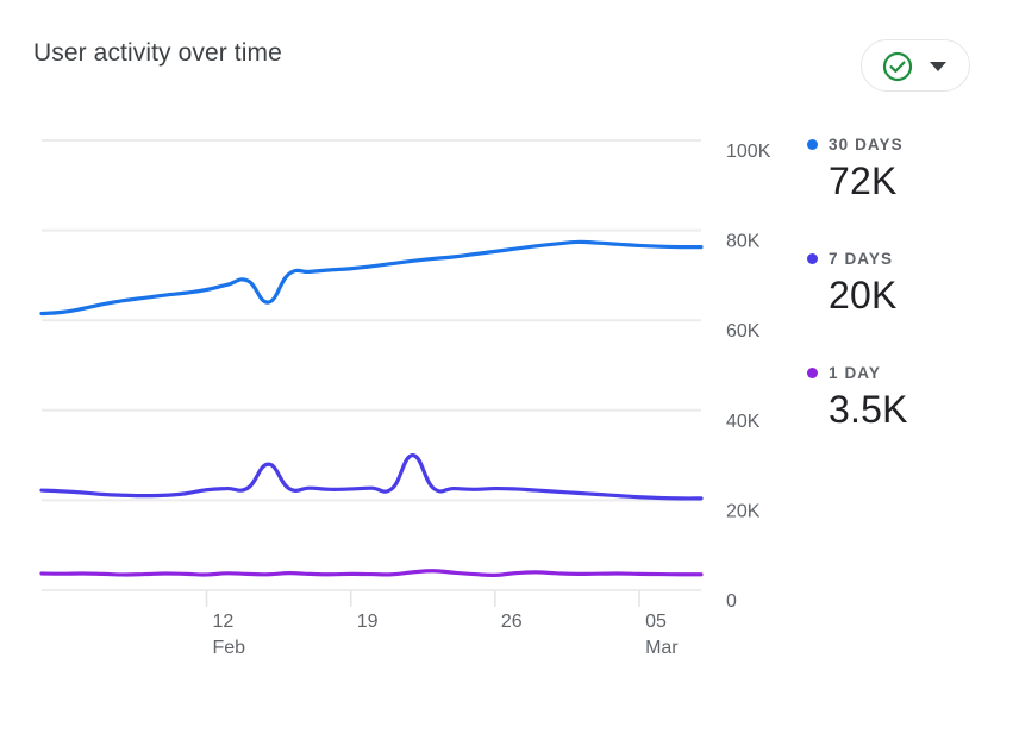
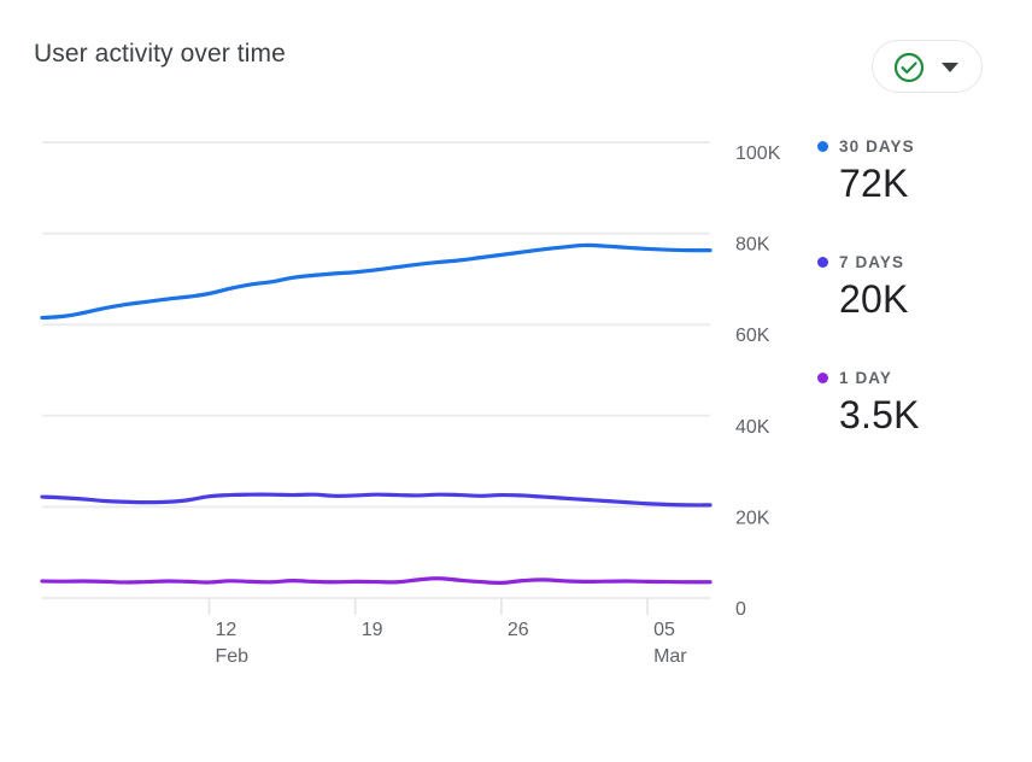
30 DAYS/12: 64K -> 69K
7 DAYS/12: 28K -> 23K
7 DAYS/19: 30K -> 22K
